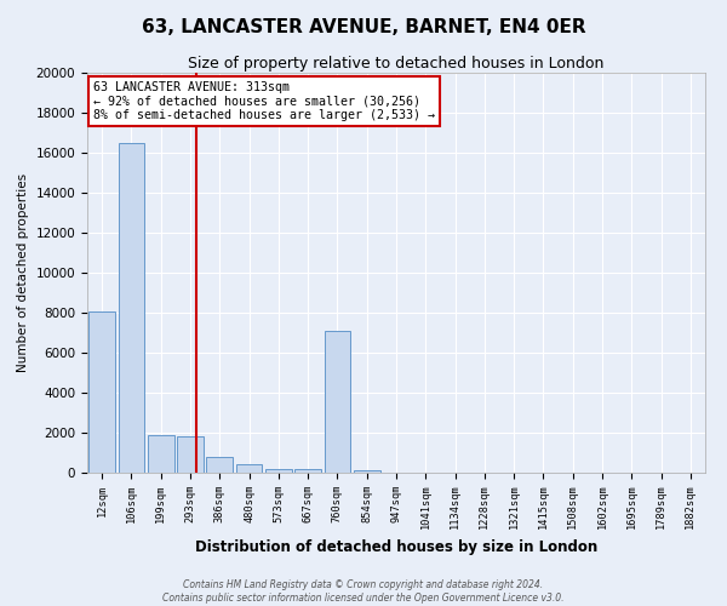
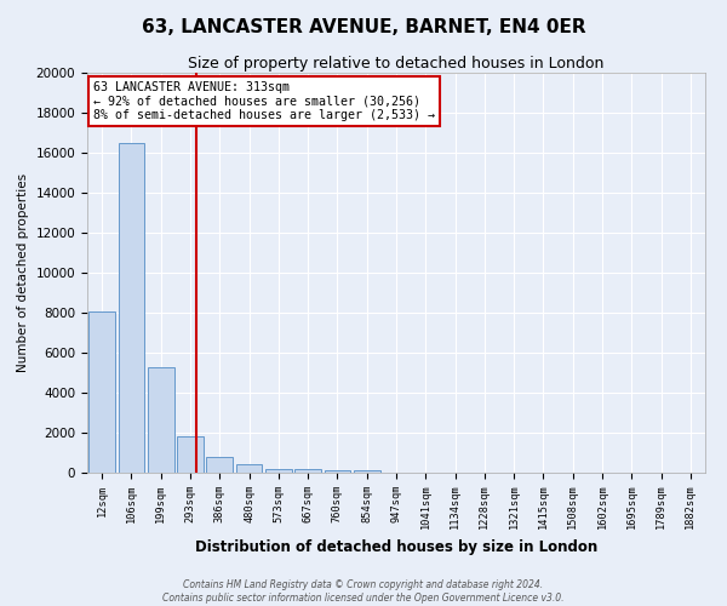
199sqm: 1900 -> 5300
760sqm: 7100 -> 100
